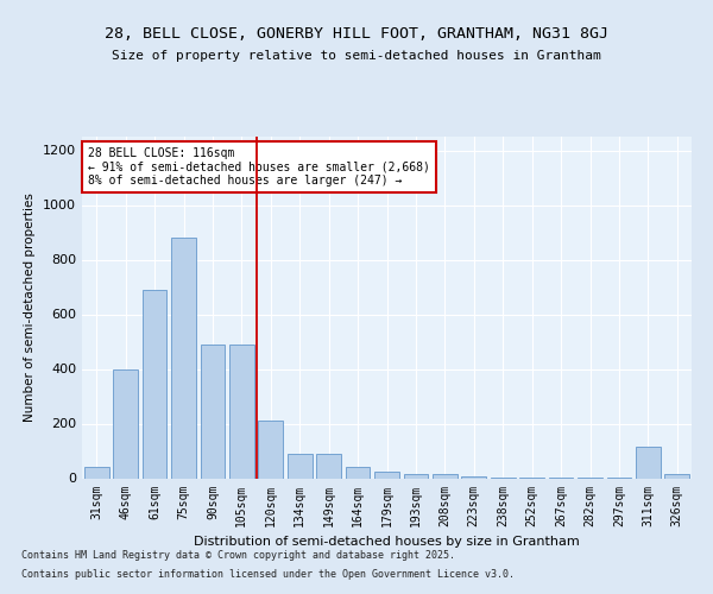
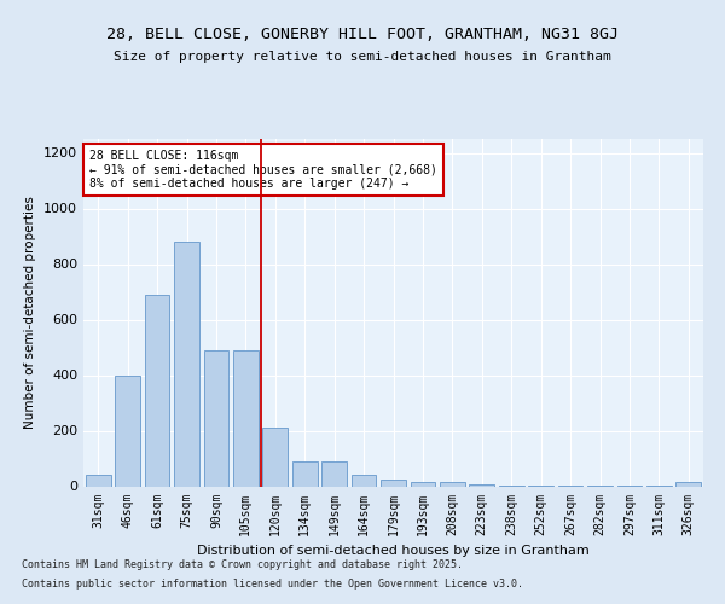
311sqm: 115 -> 3
